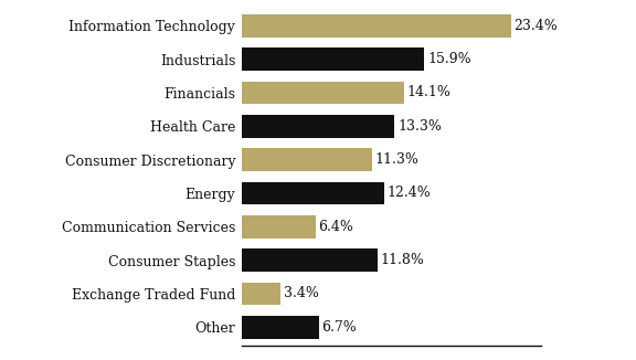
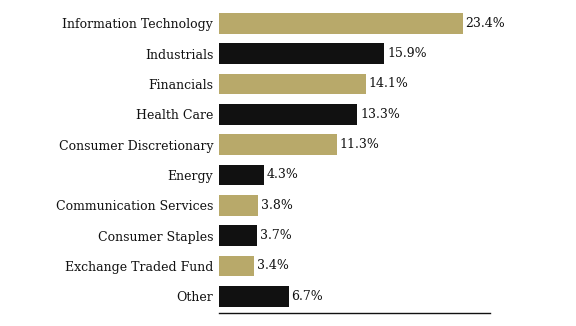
Energy: 12.4% -> 4.3%
Communication Services: 6.4% -> 3.8%
Consumer Staples: 11.8% -> 3.7%
